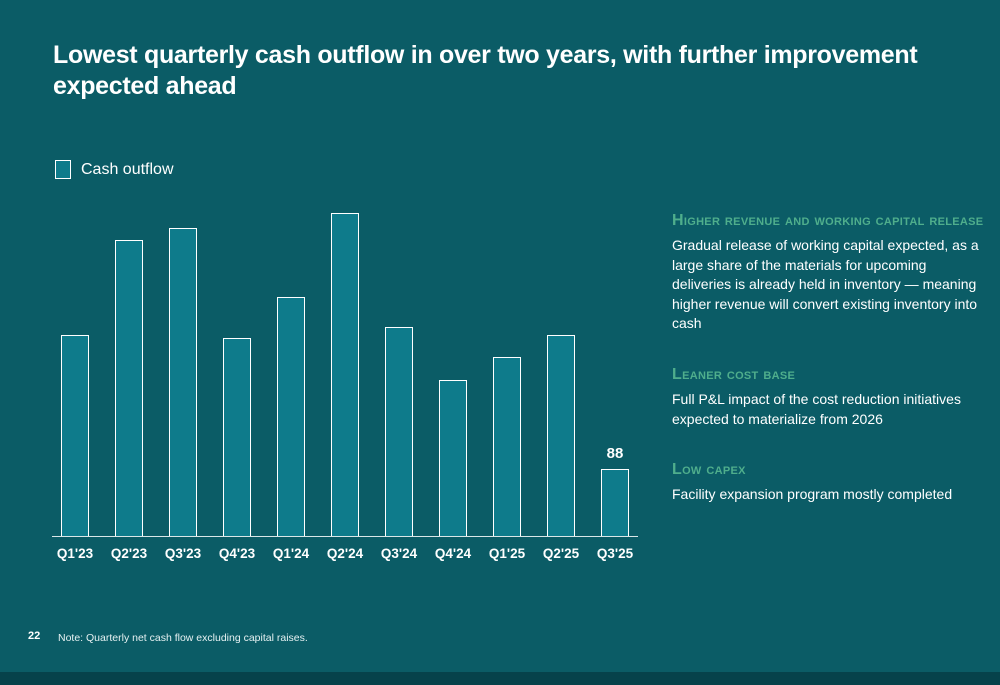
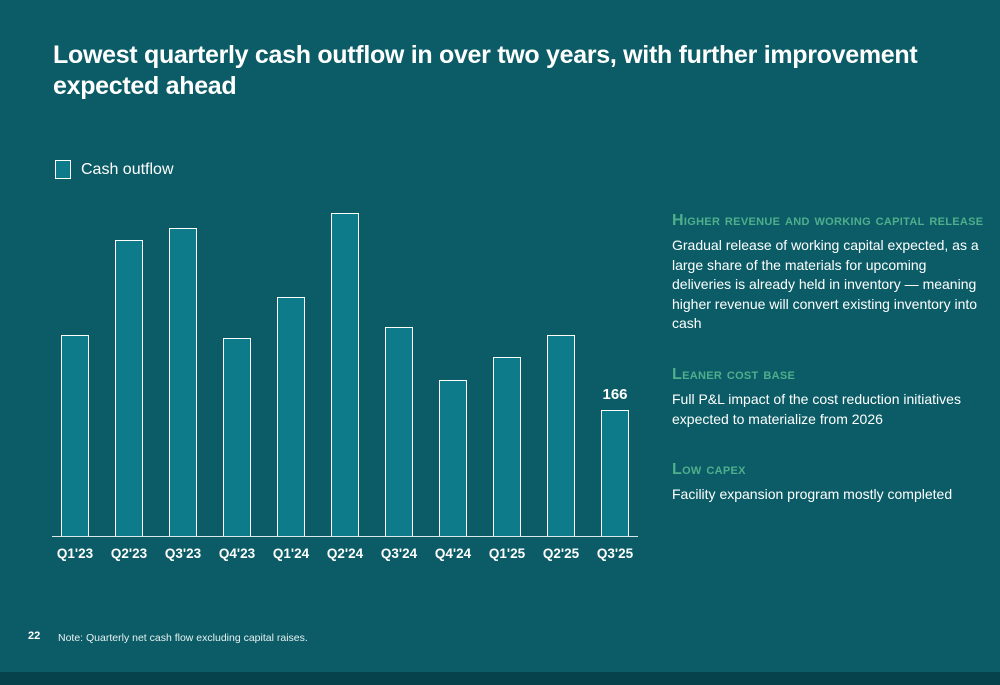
Q3'25: 88 -> 166
